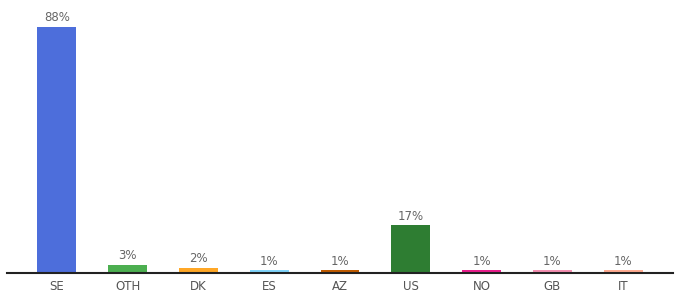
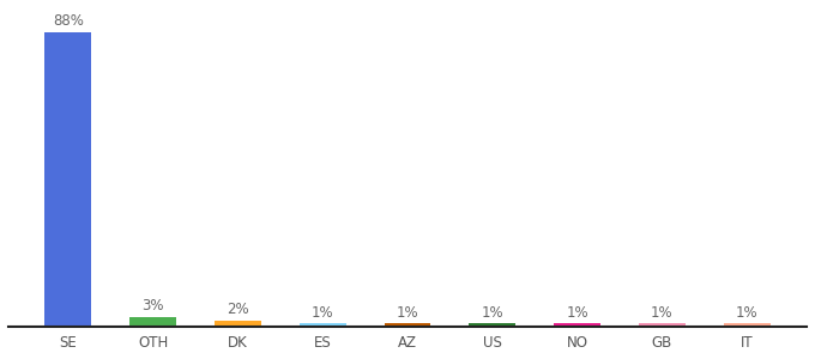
US: 17% -> 1%
